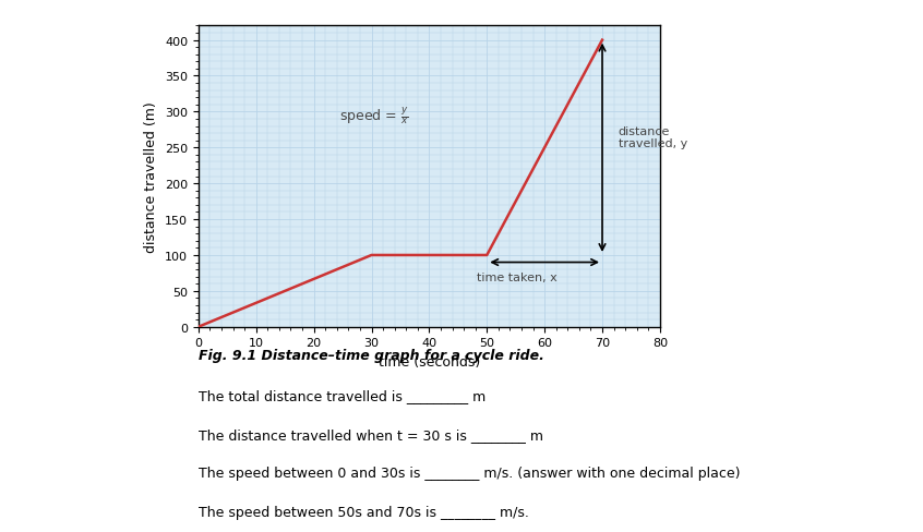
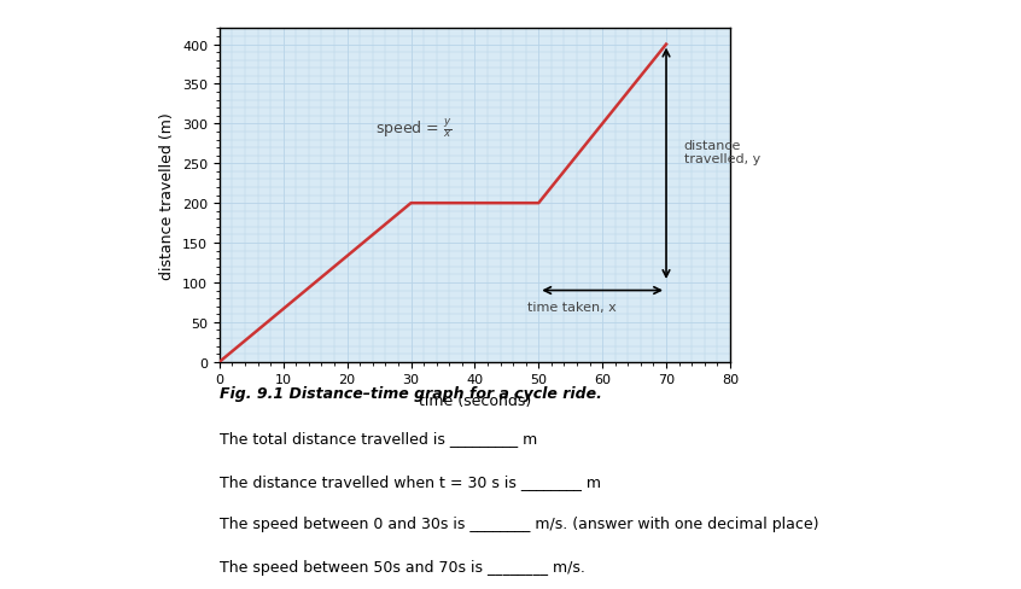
30: 100 -> 200
50: 100 -> 200
